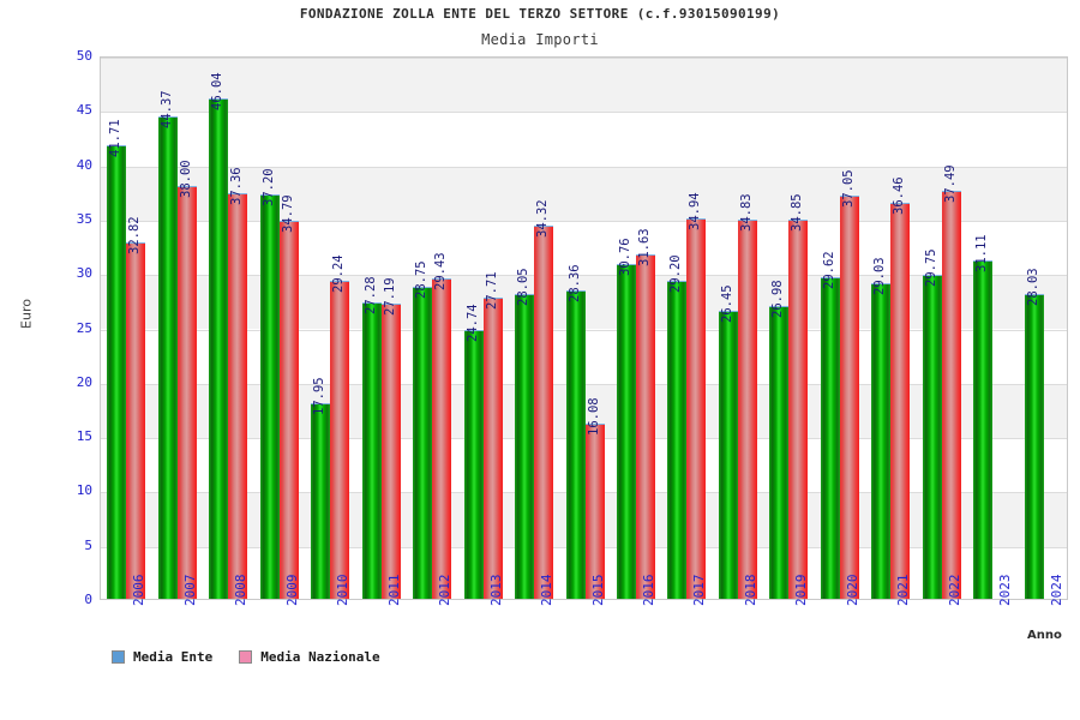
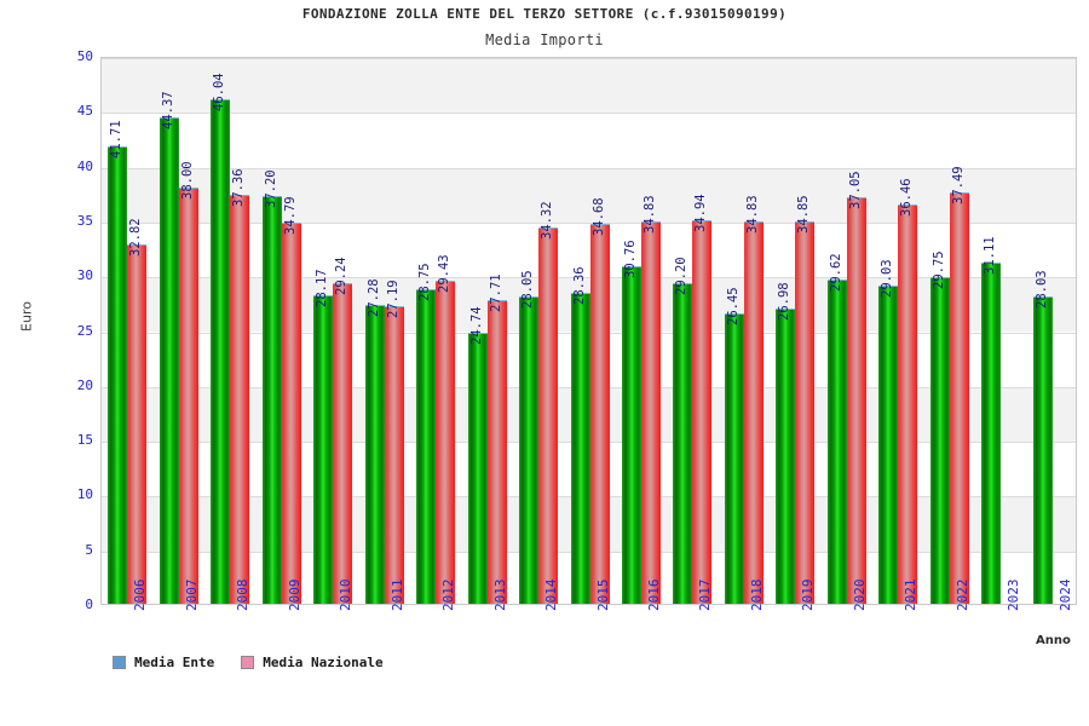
Media Ente/2010: 17.95 -> 28.17
Media Nazionale/2015: 16.08 -> 34.68
Media Nazionale/2016: 31.63 -> 34.83
